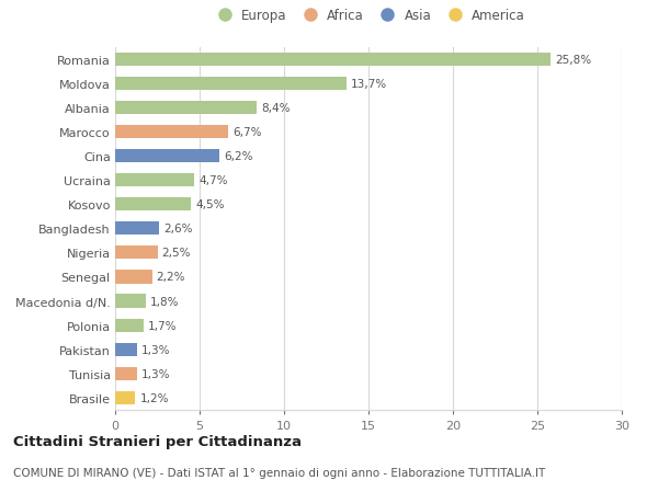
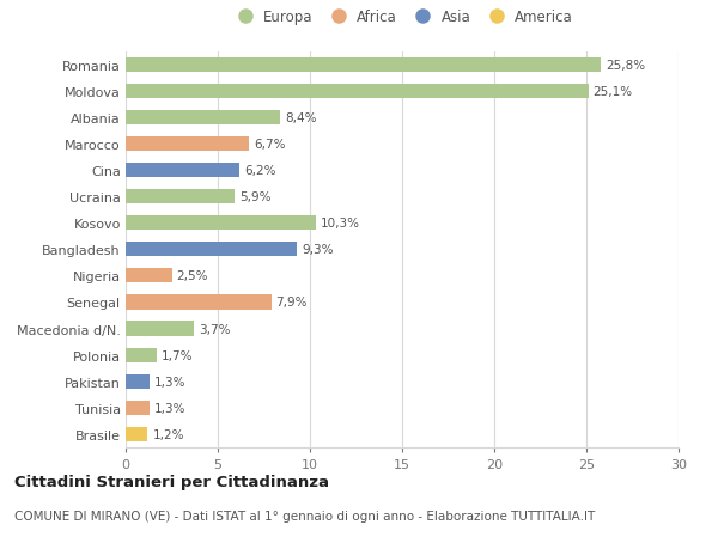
Moldova: 13,7% -> 25,1%
Ucraina: 4,7% -> 5,9%
Kosovo: 4,5% -> 10,3%
Bangladesh: 2,6% -> 9,3%
Senegal: 2,2% -> 7,9%
Macedonia d/N.: 1,8% -> 3,7%
